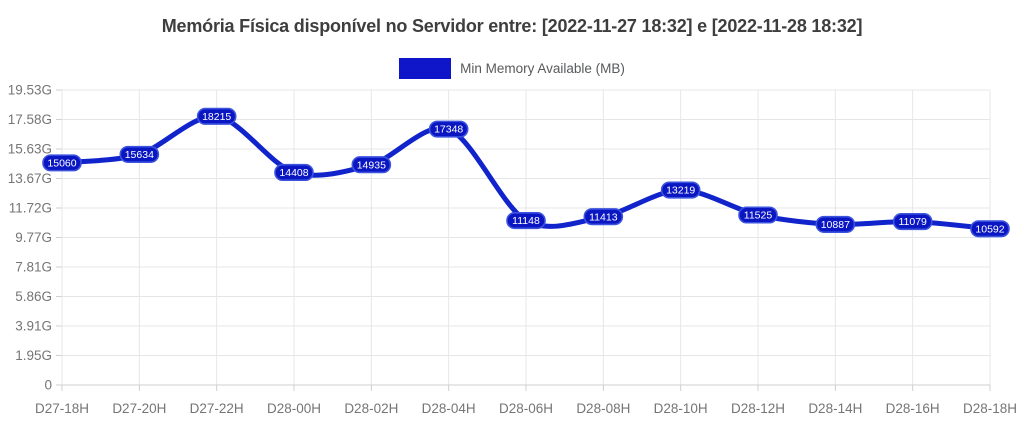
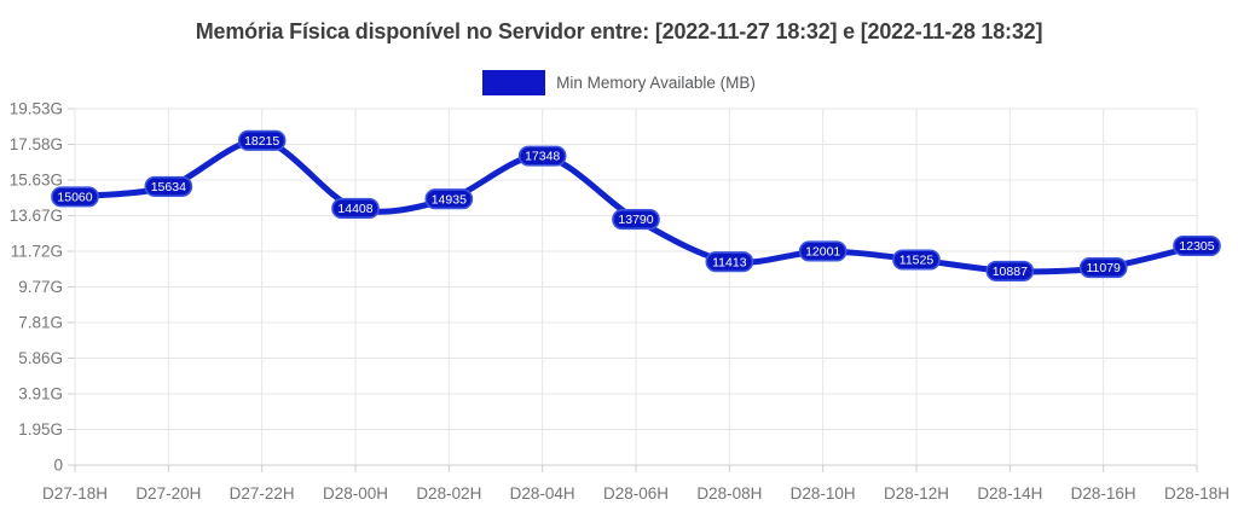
D28-06H: 11148 -> 13790
D28-10H: 13219 -> 12001
D28-18H: 10592 -> 12305
